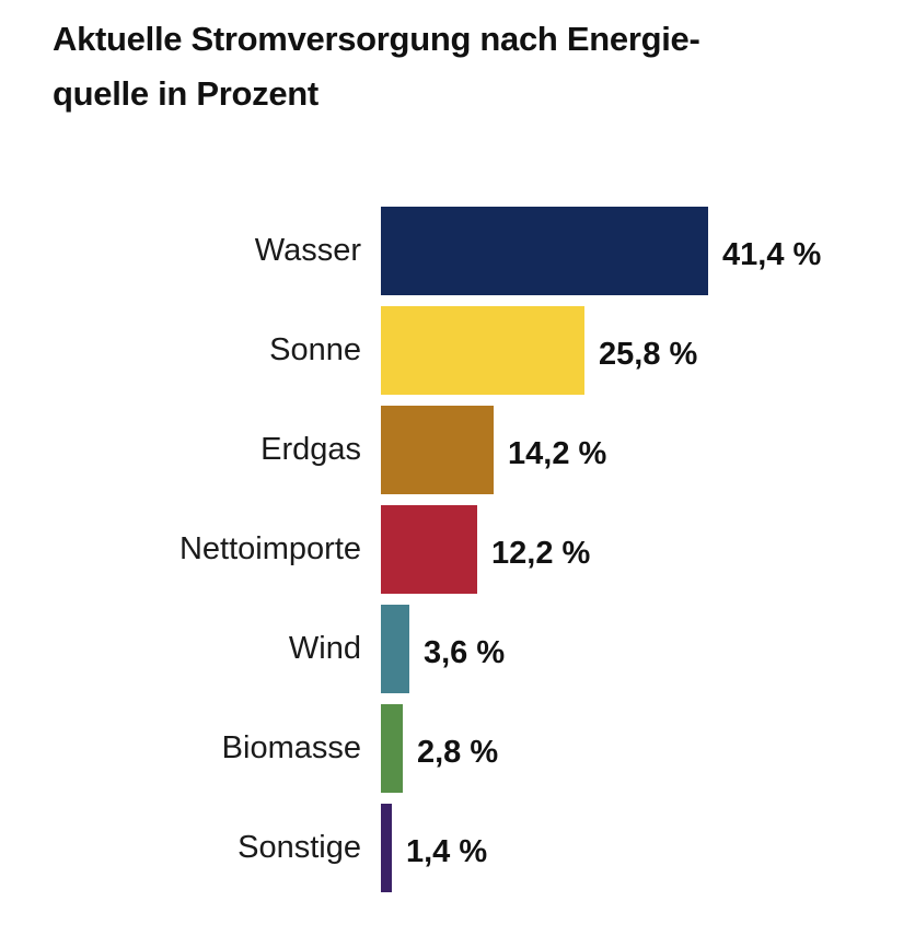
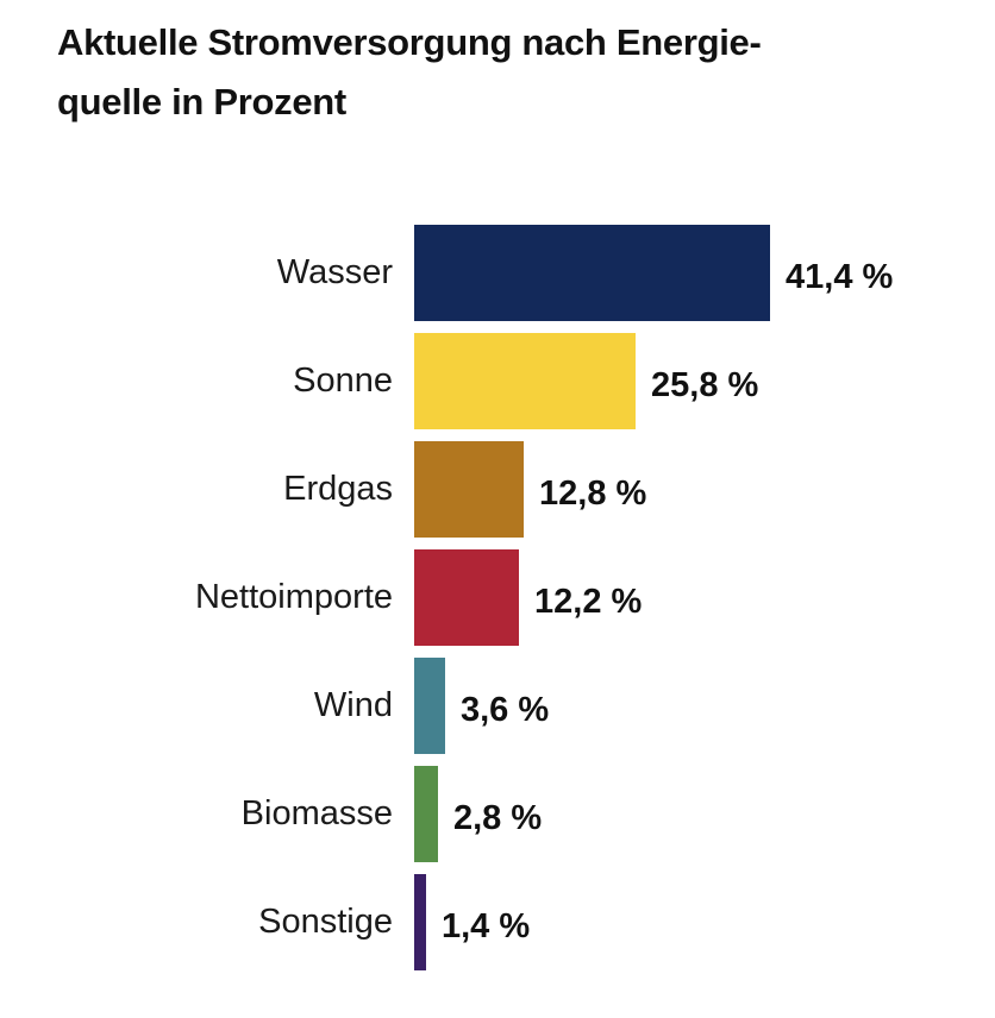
Erdgas: 14,2 -> 12,8
